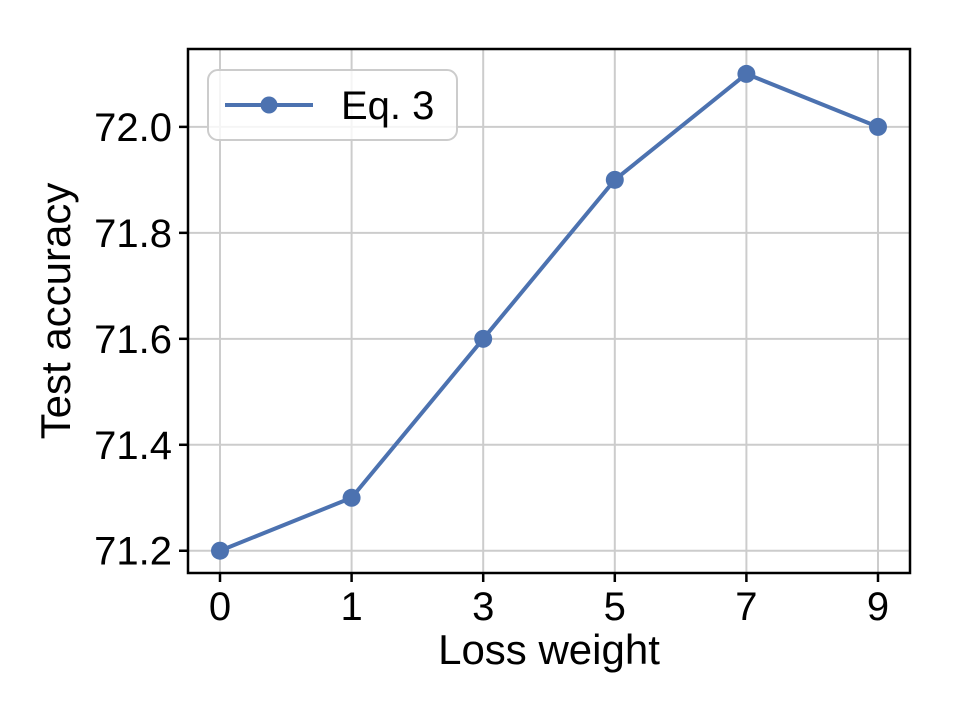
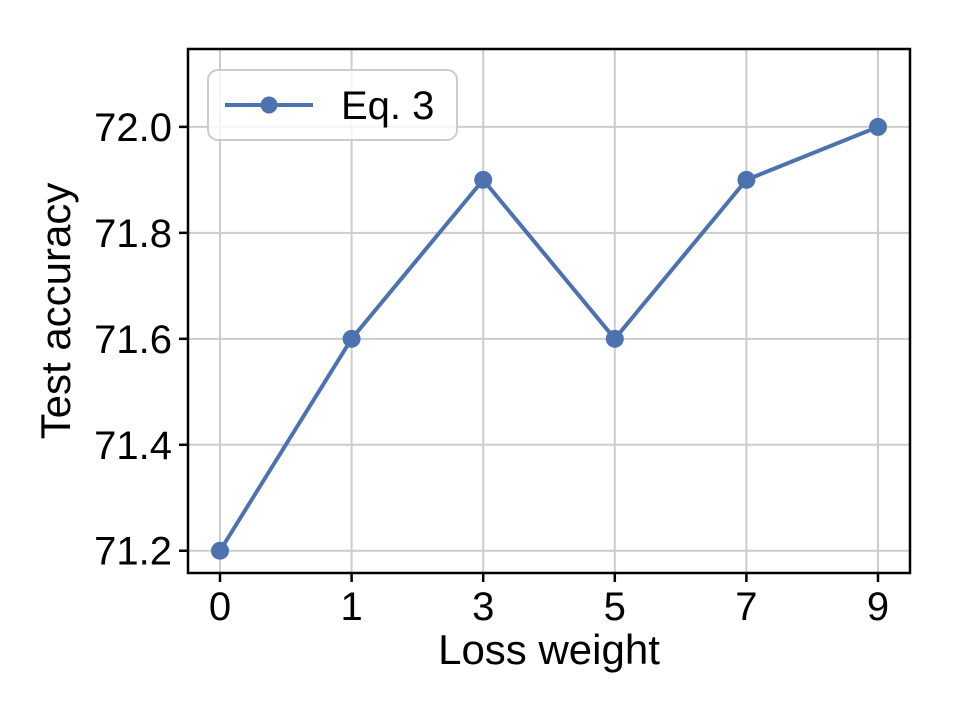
1: 71.3 -> 71.6
3: 71.6 -> 71.9
5: 71.9 -> 71.6
7: 72.1 -> 71.9
